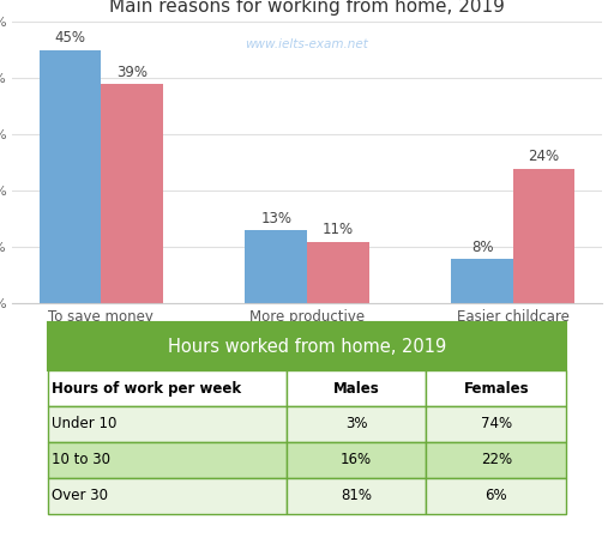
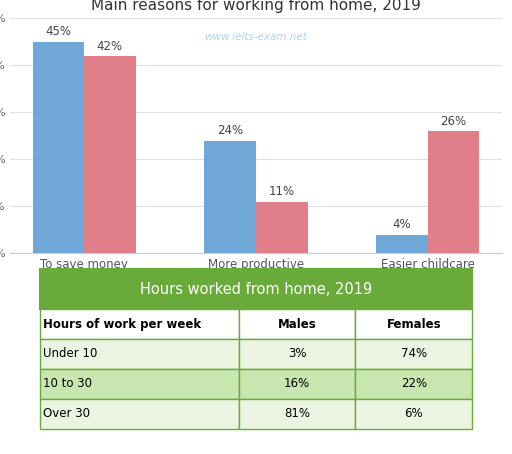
Females/To save money: 39% -> 42%
Males/More productive: 13% -> 24%
Males/Easier childcare: 8% -> 4%
Females/Easier childcare: 24% -> 26%
